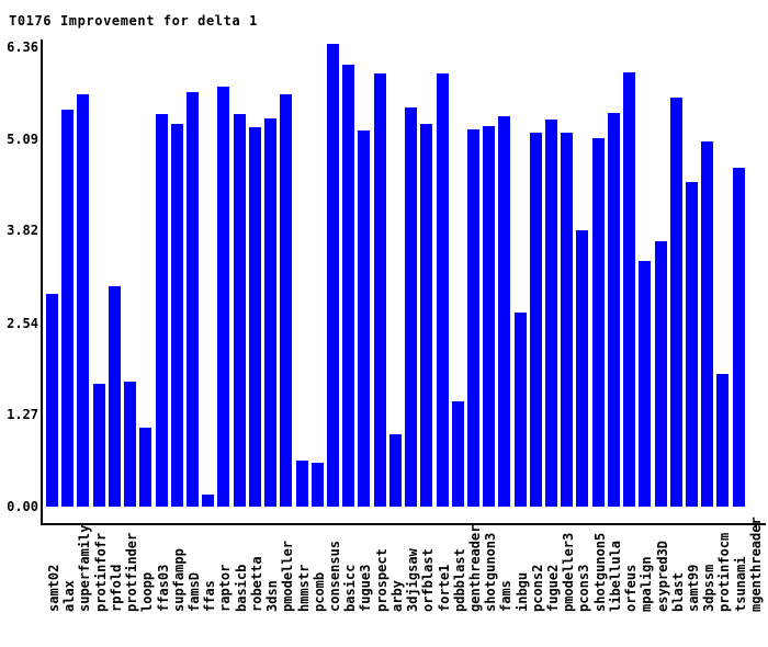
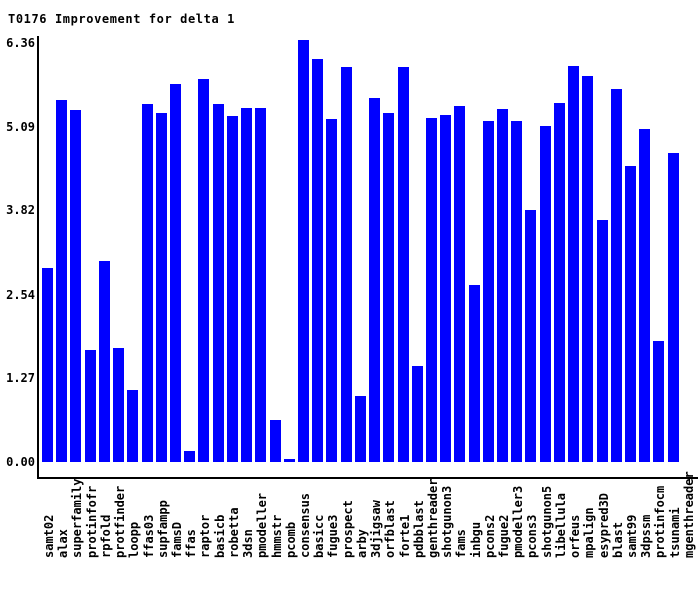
superfamily: 5.7 -> 5.3
pmodeller: 5.7 -> 5.4
pcomb: 0.6 -> 0.1
mpalign: 3.4 -> 5.9
